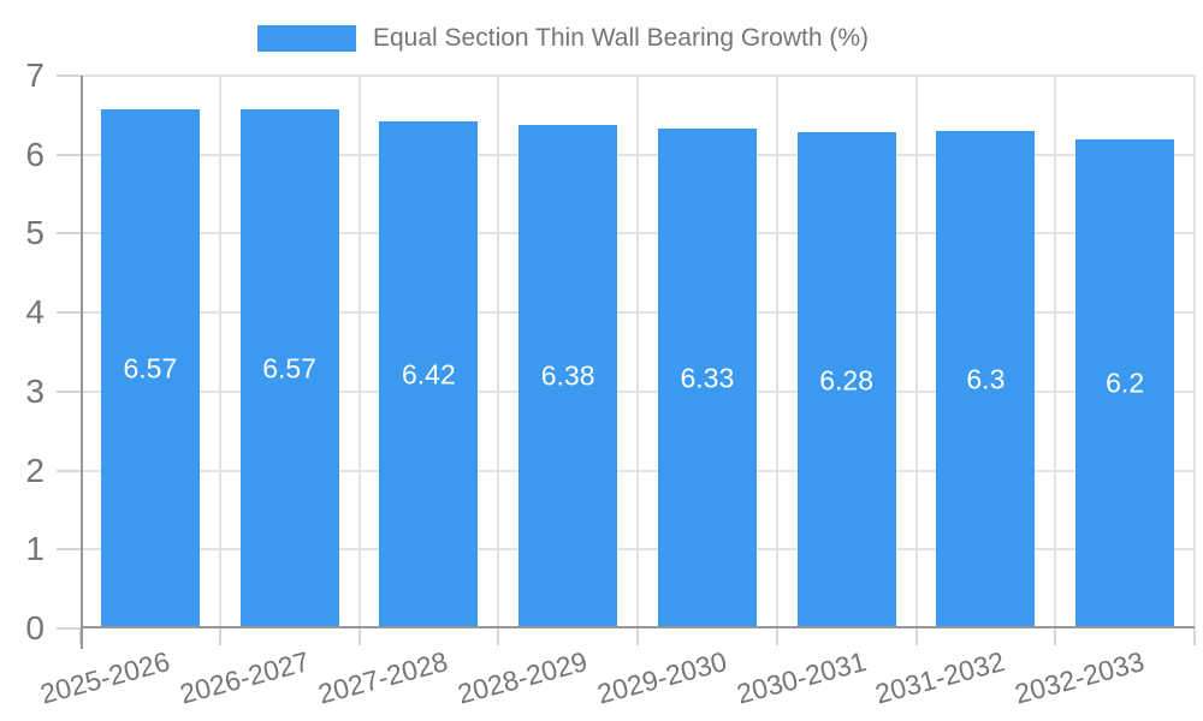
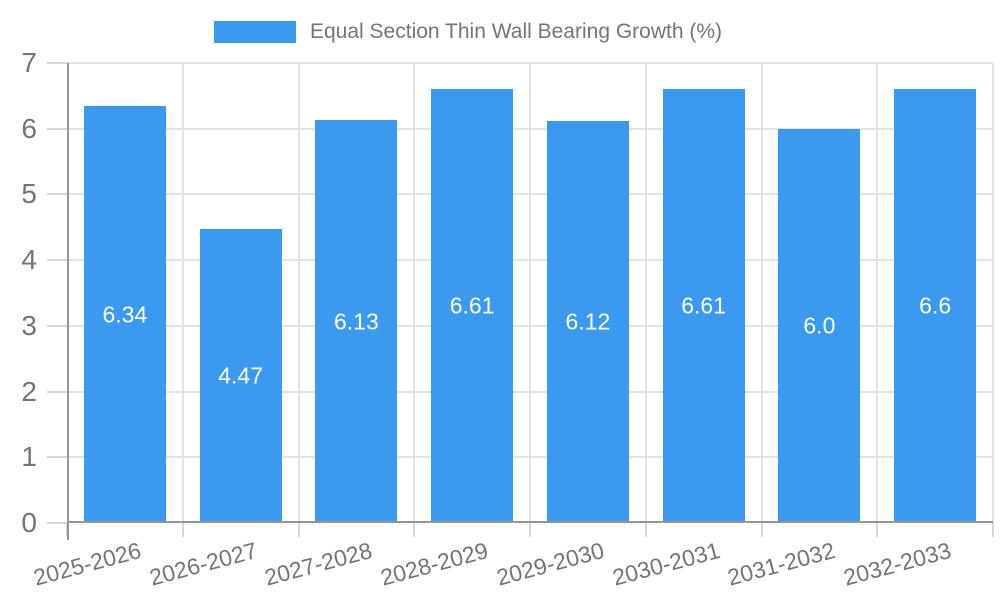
2025-2026: 6.57 -> 6.34
2026-2027: 6.57 -> 4.47
2027-2028: 6.42 -> 6.13
2028-2029: 6.38 -> 6.61
2029-2030: 6.33 -> 6.12
2030-2031: 6.28 -> 6.61
2031-2032: 6.3 -> 6.0
2032-2033: 6.2 -> 6.6
